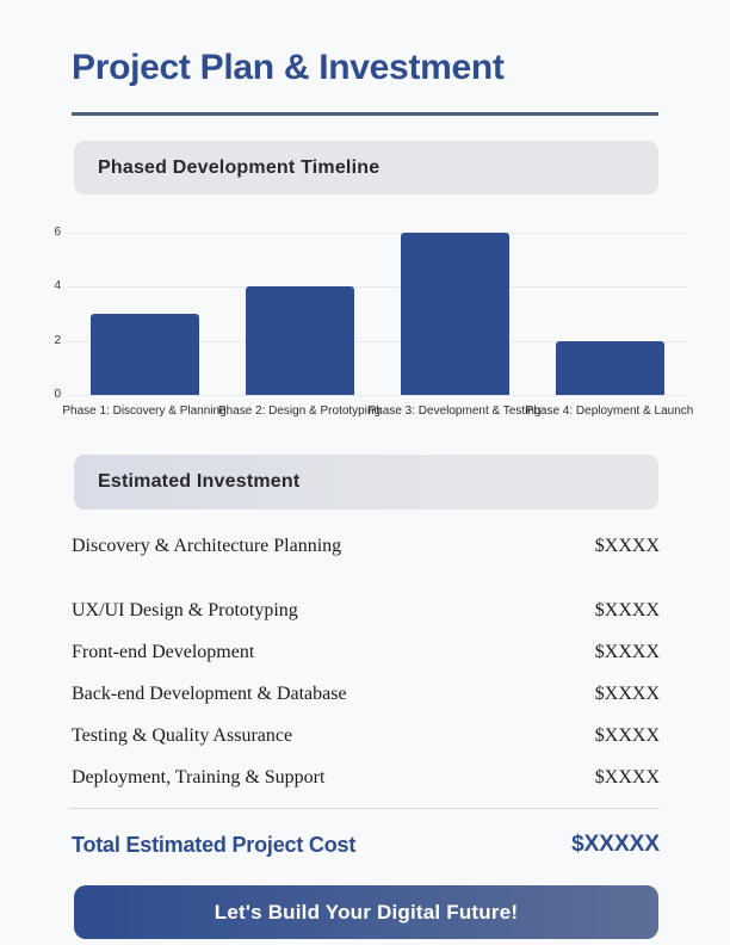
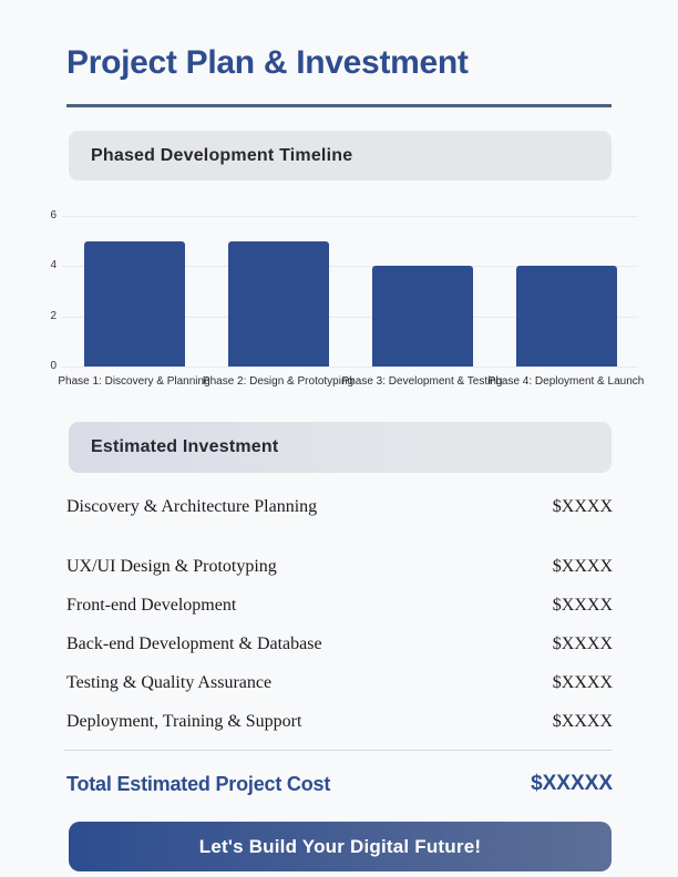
Phase 1: Discovery & Planning: 3 -> 5
Phase 2: Design & Prototyping: 4 -> 5
Phase 3: Development & Testing: 6 -> 4
Phase 4: Deployment & Launch: 2 -> 4
